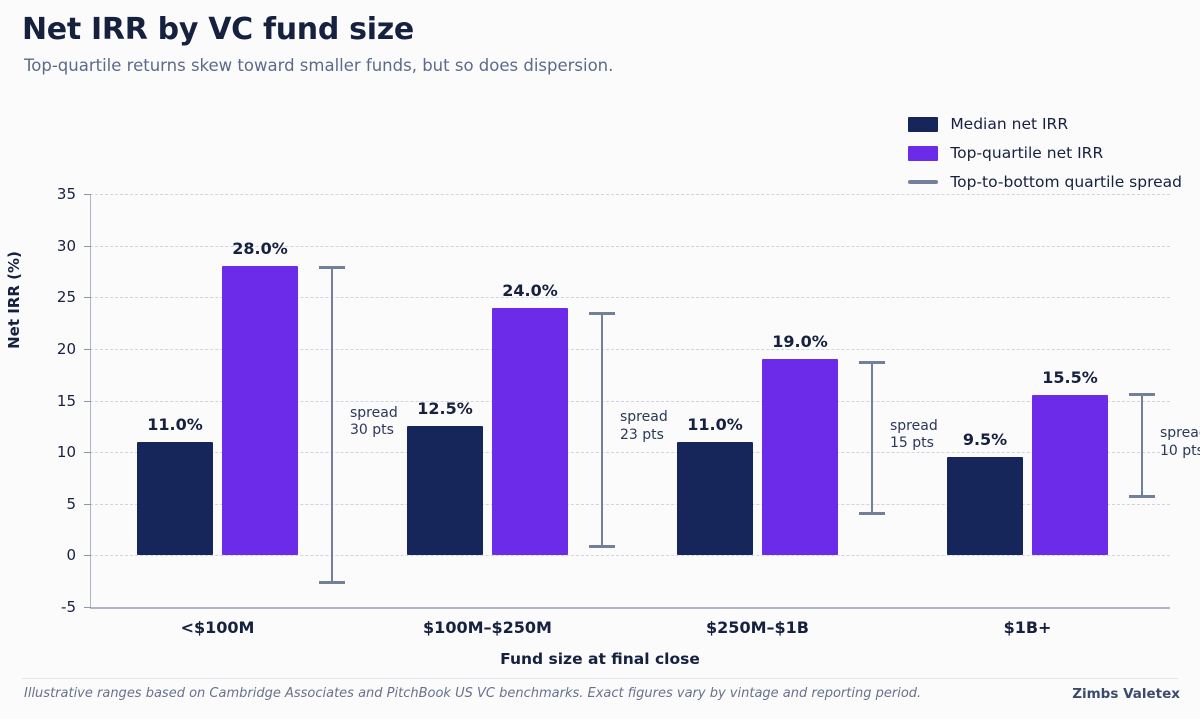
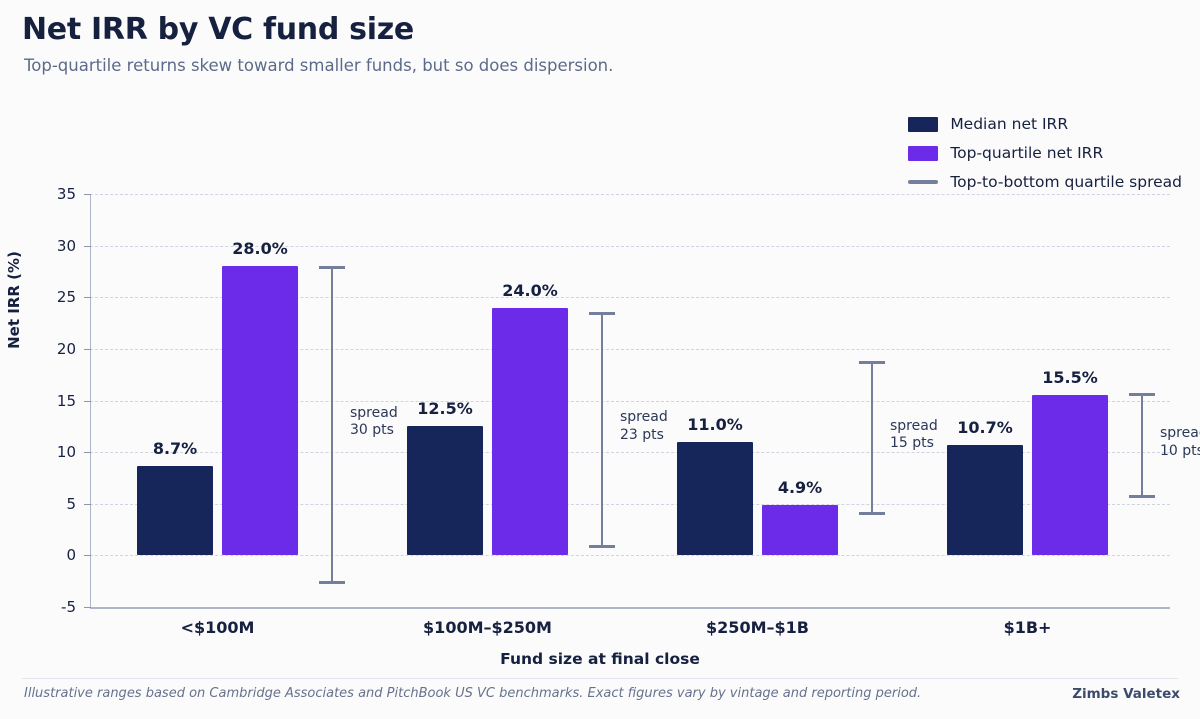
Median net IRR/<$100M: 11.0% -> 8.7%
Top-quartile net IRR/$250M–$1B: 19.0% -> 4.9%
Median net IRR/$1B+: 9.5% -> 10.7%
